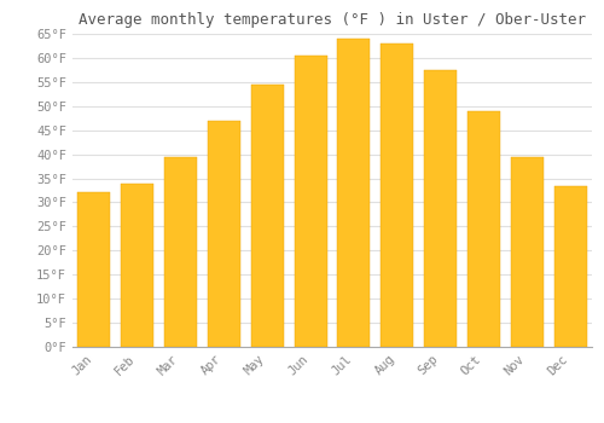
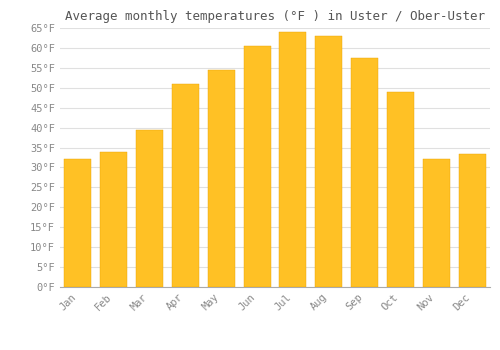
Apr: 47.0°F -> 51.0°F
Nov: 39.5°F -> 32.0°F
